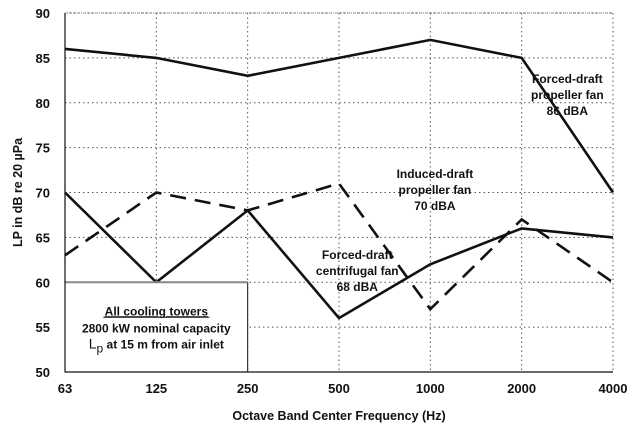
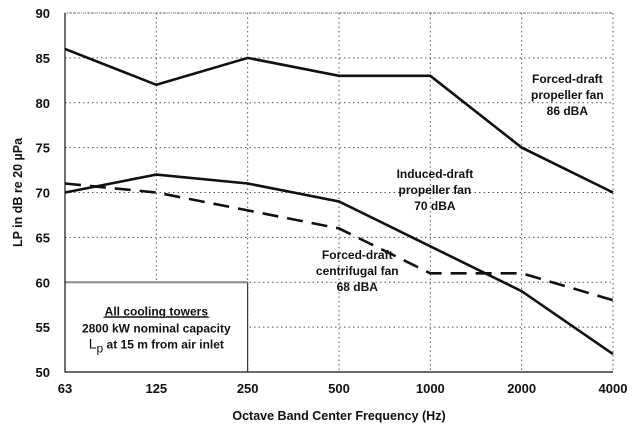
Forced-draft centrifugal fan 68 dBA/63: 63 -> 71
Forced-draft propeller fan 86 dBA/125: 85 -> 82
Induced-draft propeller fan 70 dBA/125: 60 -> 72
Forced-draft propeller fan 86 dBA/250: 83 -> 85
Induced-draft propeller fan 70 dBA/250: 68 -> 71
Forced-draft propeller fan 86 dBA/500: 85 -> 83
Induced-draft propeller fan 70 dBA/500: 56 -> 69
Forced-draft centrifugal fan 68 dBA/500: 71 -> 66
Forced-draft propeller fan 86 dBA/1000: 87 -> 83
Induced-draft propeller fan 70 dBA/1000: 62 -> 64
Forced-draft centrifugal fan 68 dBA/1000: 57 -> 61
Forced-draft propeller fan 86 dBA/2000: 85 -> 75
Induced-draft propeller fan 70 dBA/2000: 66 -> 59
Forced-draft centrifugal fan 68 dBA/2000: 67 -> 61
Induced-draft propeller fan 70 dBA/4000: 65 -> 52
Forced-draft centrifugal fan 68 dBA/4000: 60 -> 58
